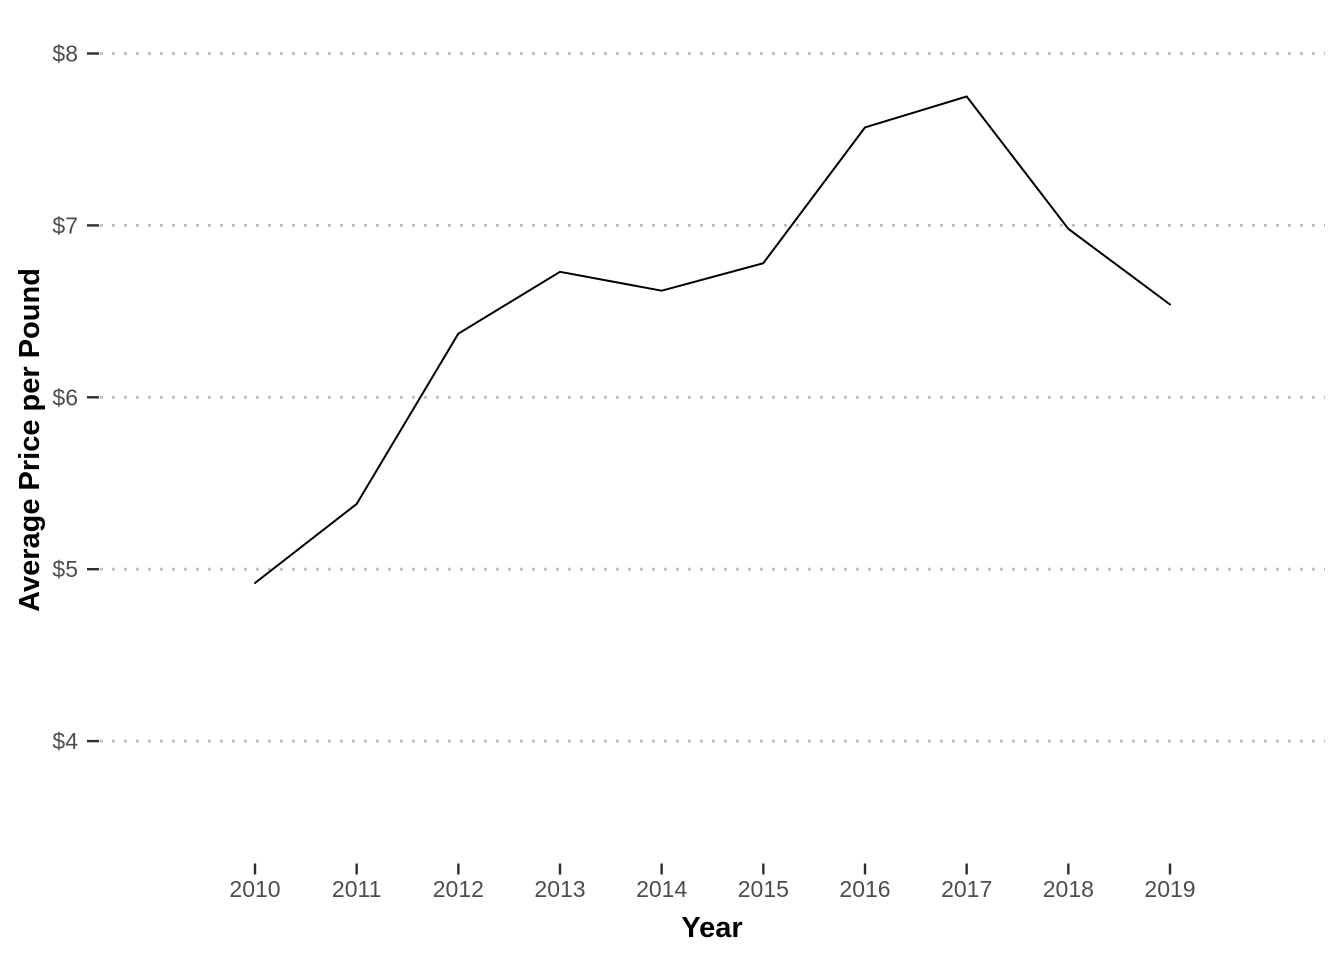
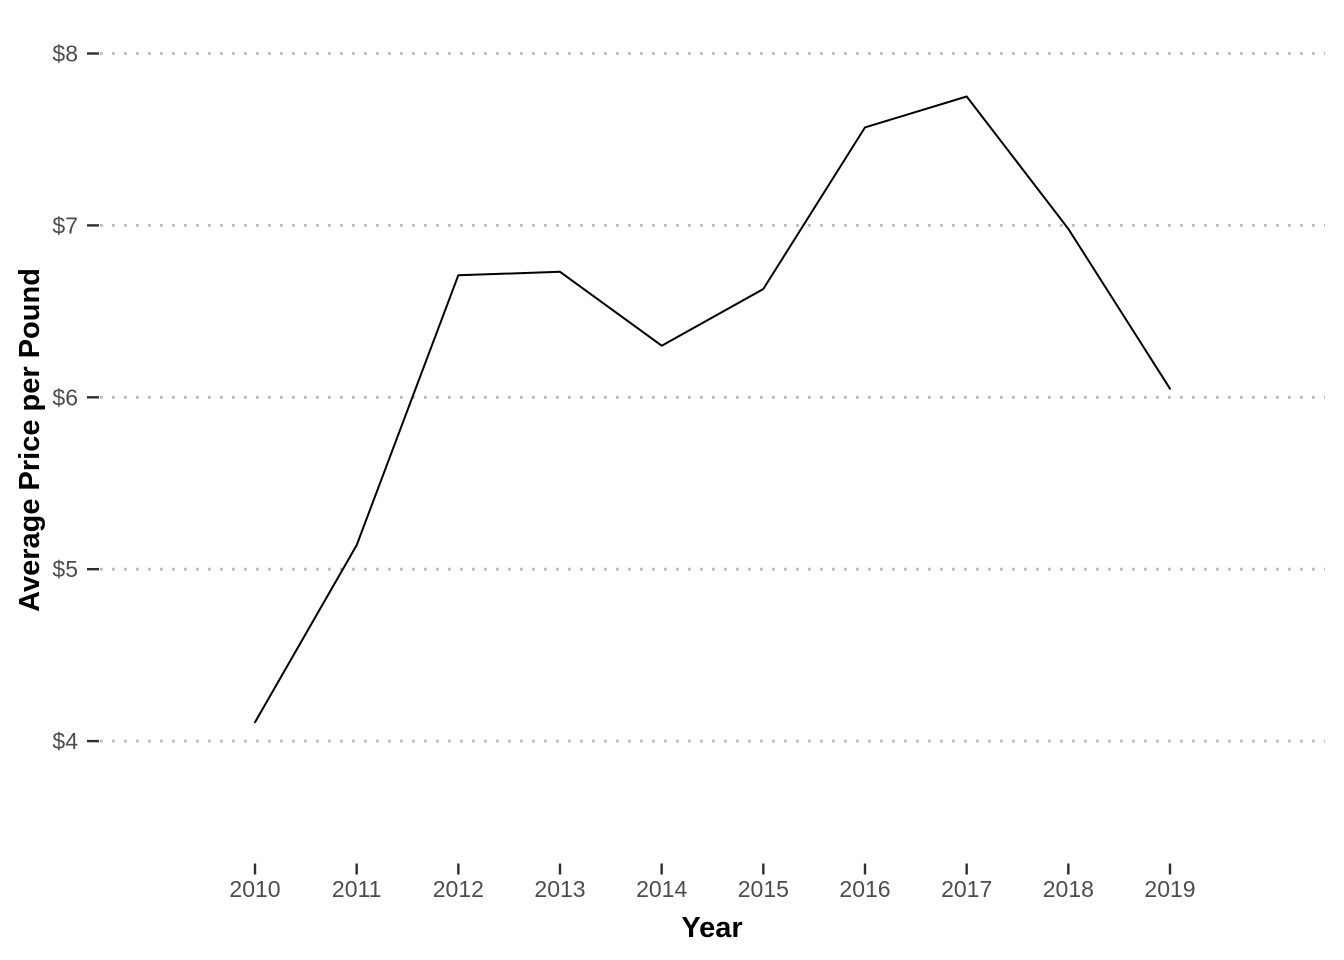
2010: $4.92 -> $4.11
2011: $5.38 -> $5.14
2012: $6.37 -> $6.71
2014: $6.62 -> $6.30
2015: $6.78 -> $6.63
2019: $6.54 -> $6.05
